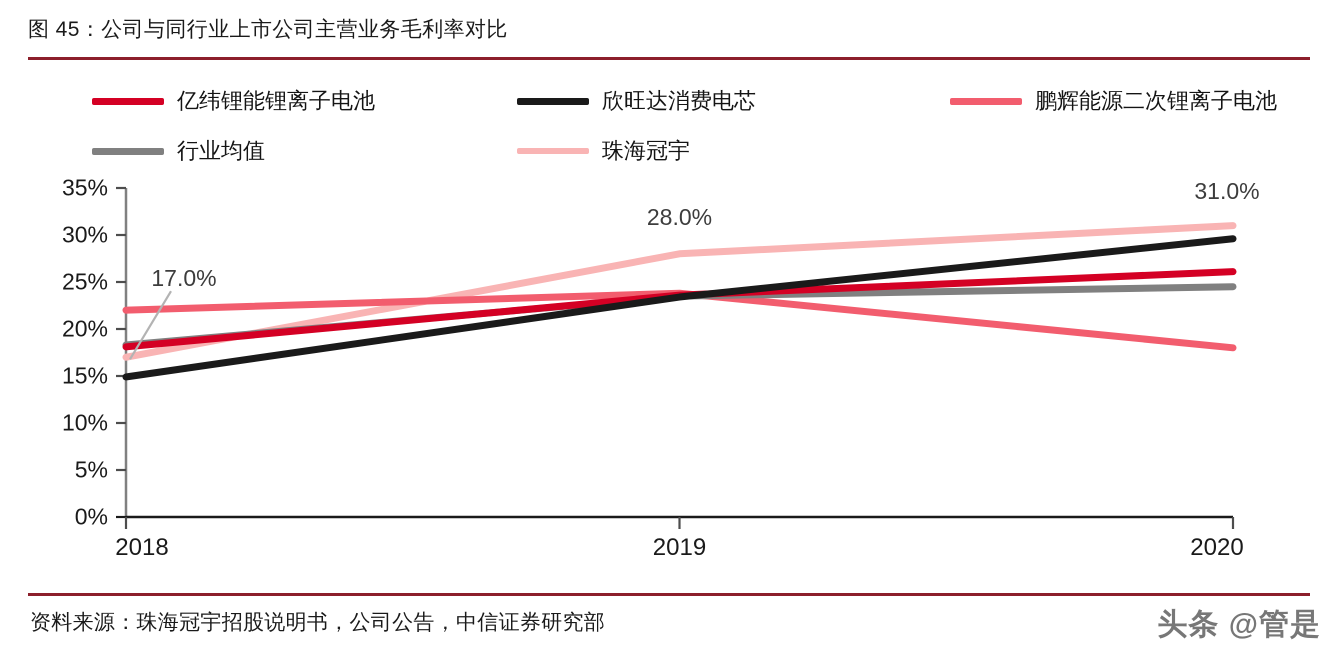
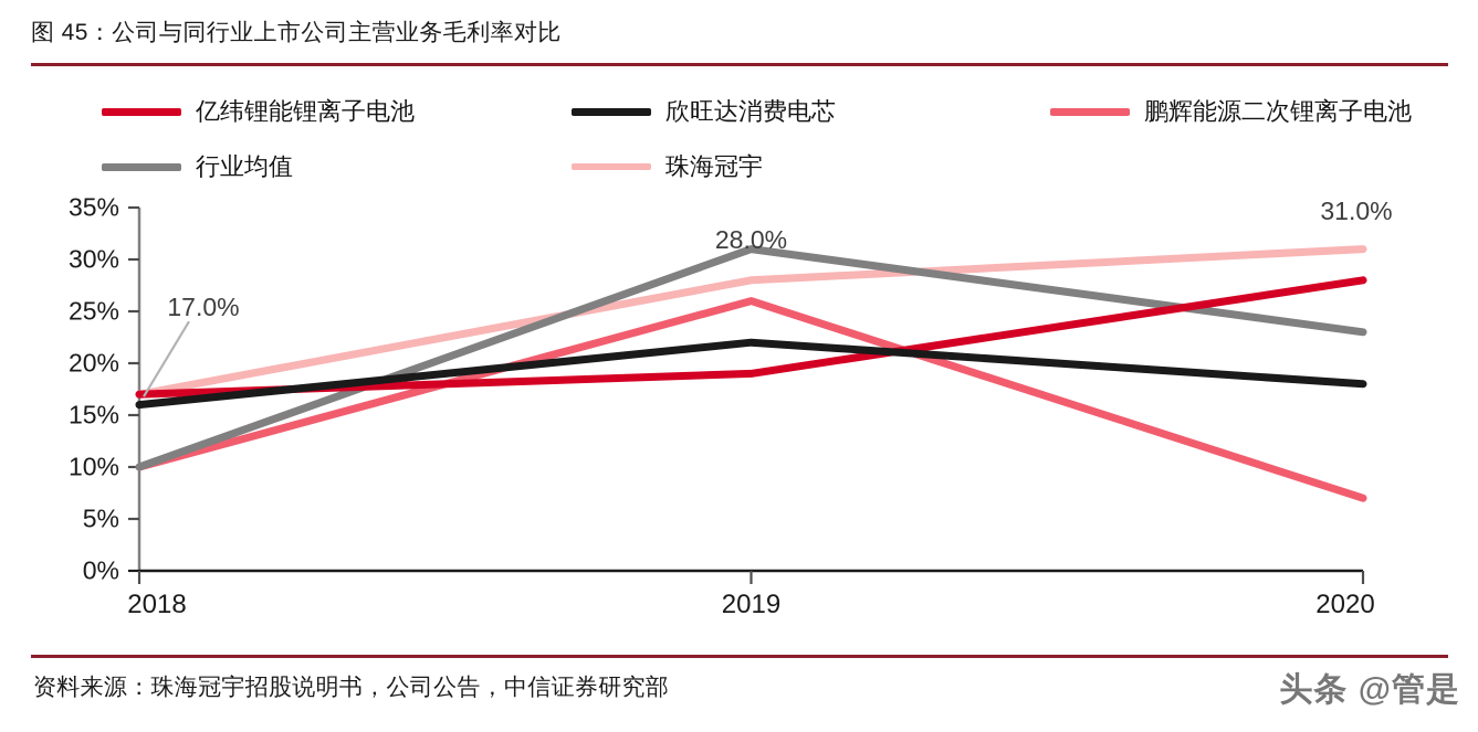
亿纬锂能锂离子电池/2018: 18% -> 17%
欣旺达消费电芯/2018: 15% -> 16%
鹏辉能源二次锂离子电池/2018: 22% -> 10%
行业均值/2018: 18% -> 10%
亿纬锂能锂离子电池/2019: 24% -> 19%
欣旺达消费电芯/2019: 23% -> 22%
鹏辉能源二次锂离子电池/2019: 24% -> 26%
行业均值/2019: 24% -> 31%
亿纬锂能锂离子电池/2020: 26% -> 28%
欣旺达消费电芯/2020: 30% -> 18%
鹏辉能源二次锂离子电池/2020: 18% -> 7%
行业均值/2020: 24% -> 23%
